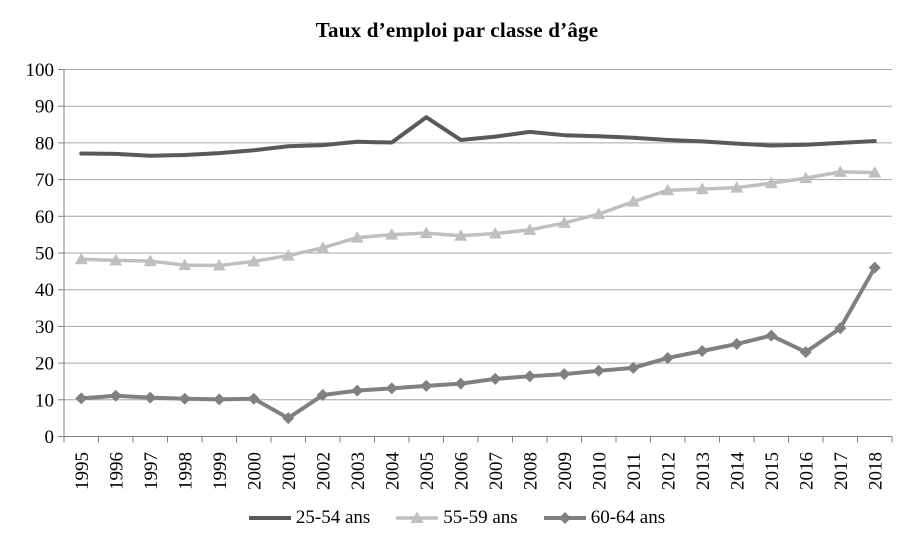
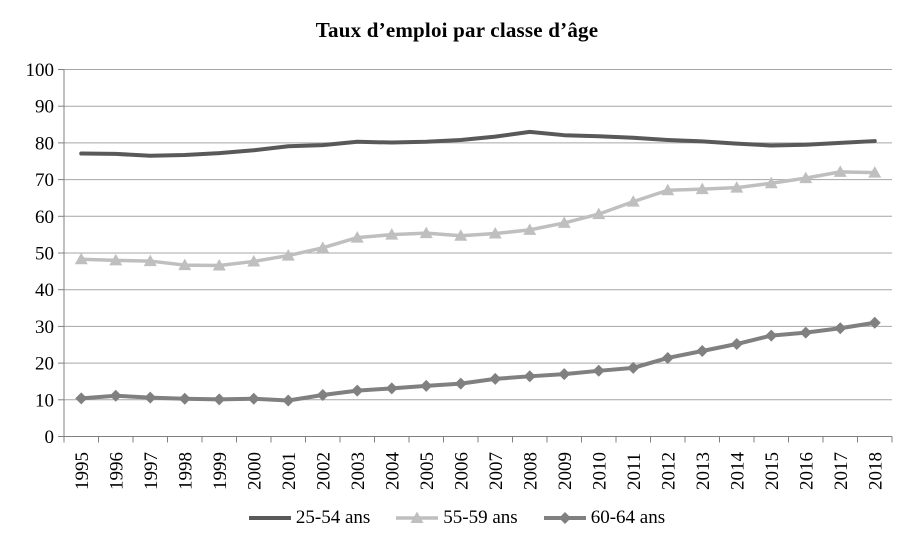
60-64 ans/2001: 5 -> 10
25-54 ans/2005: 87 -> 80
60-64 ans/2016: 23 -> 28
60-64 ans/2018: 46 -> 31
